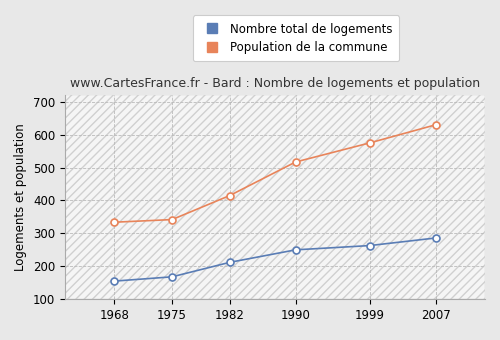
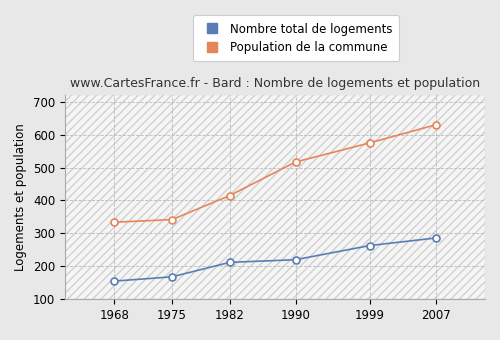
Nombre total de logements/1990: 250 -> 220
